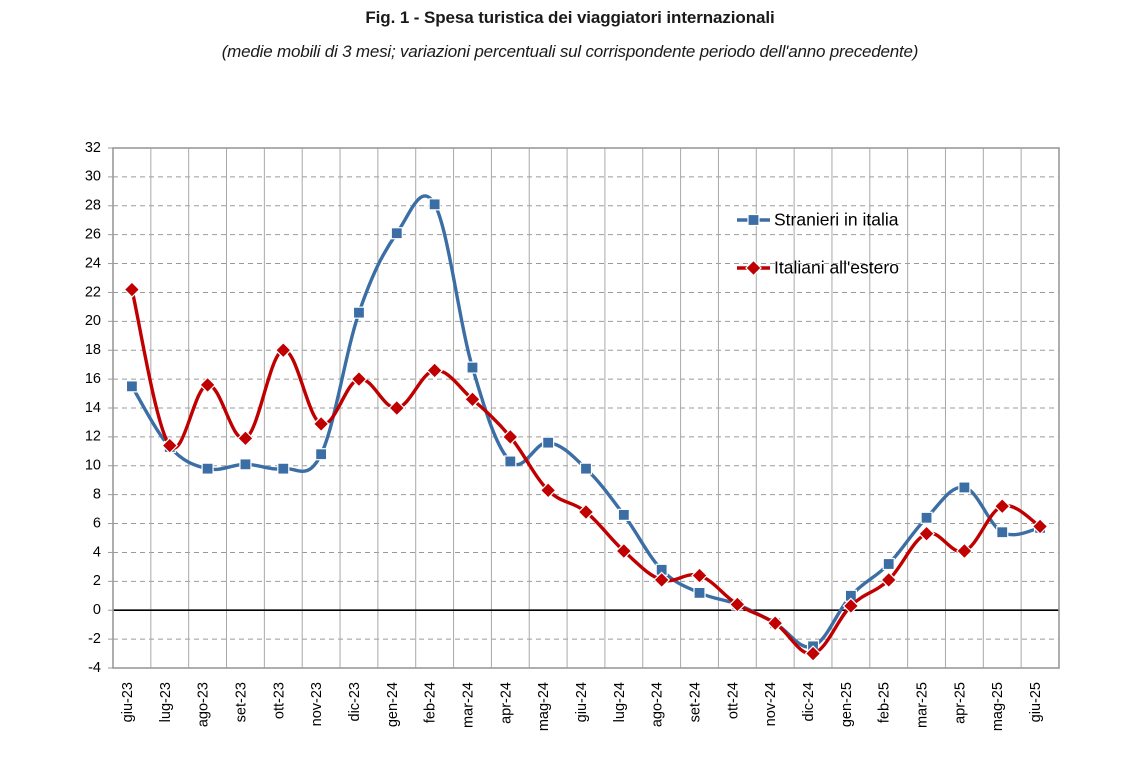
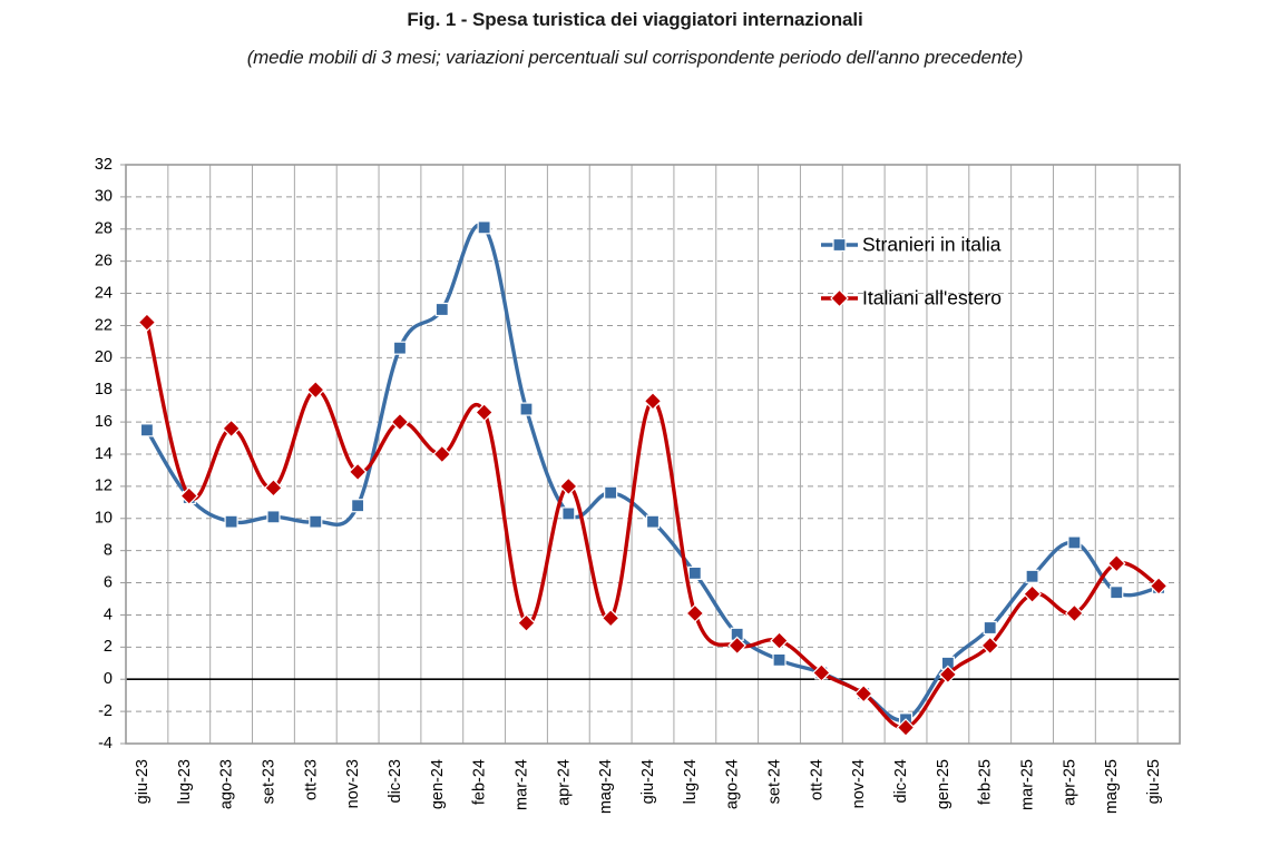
Stranieri in italia/gen-24: 26.1 -> 23.0
Italiani all'estero/mar-24: 14.6 -> 3.5
Italiani all'estero/mag-24: 8.3 -> 3.8
Italiani all'estero/giu-24: 6.8 -> 17.3
